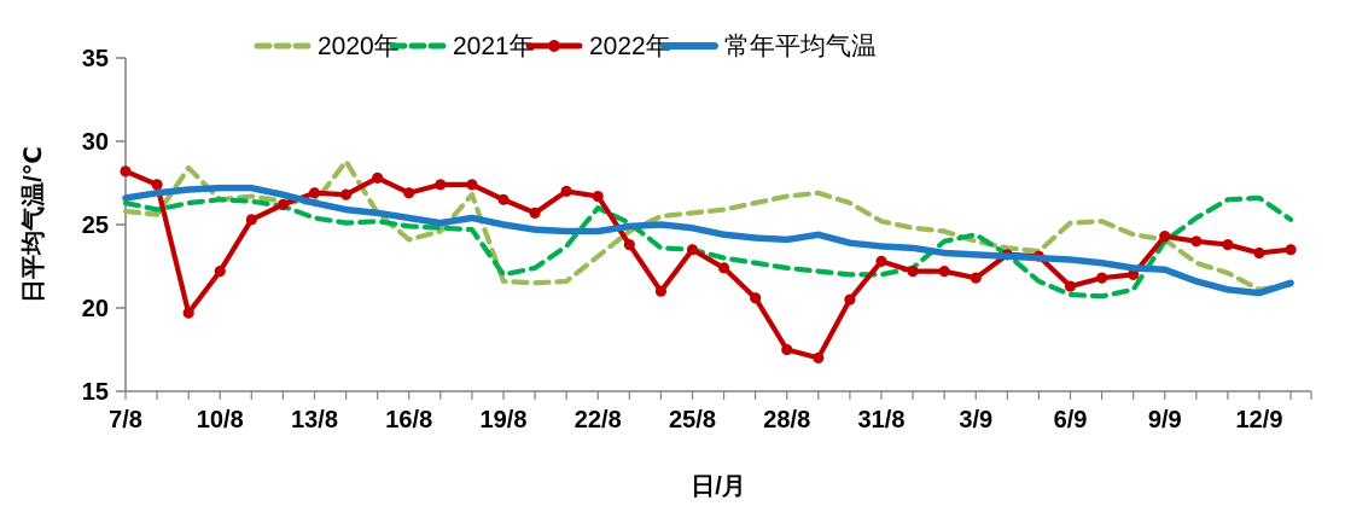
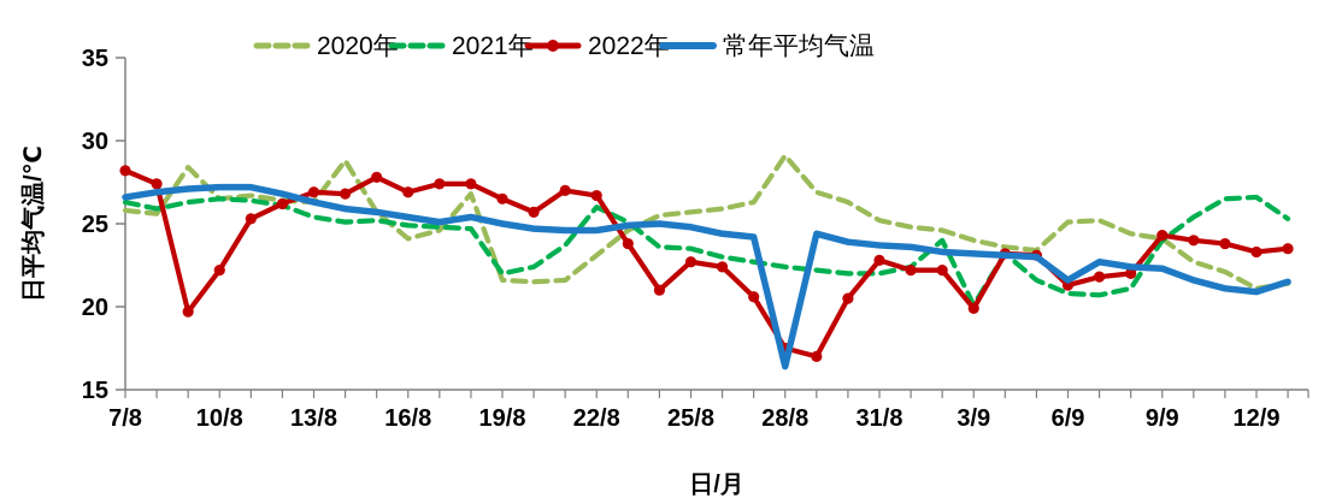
2022年/25/8: 23.5 -> 22.7
2020年/28/8: 26.7 -> 29.1
常年平均气温/28/8: 24.1 -> 16.4
2021年/3/9: 24.4 -> 20.1
2022年/3/9: 21.8 -> 19.9
常年平均气温/6/9: 22.9 -> 21.6
